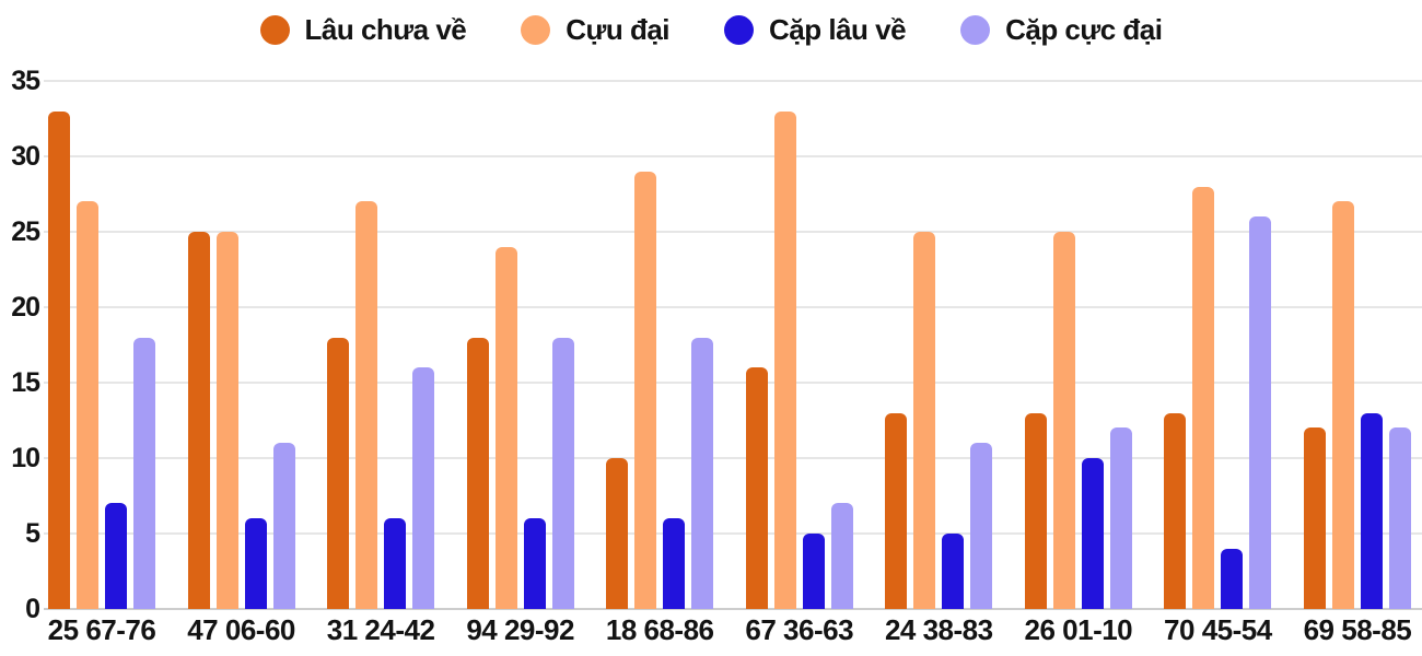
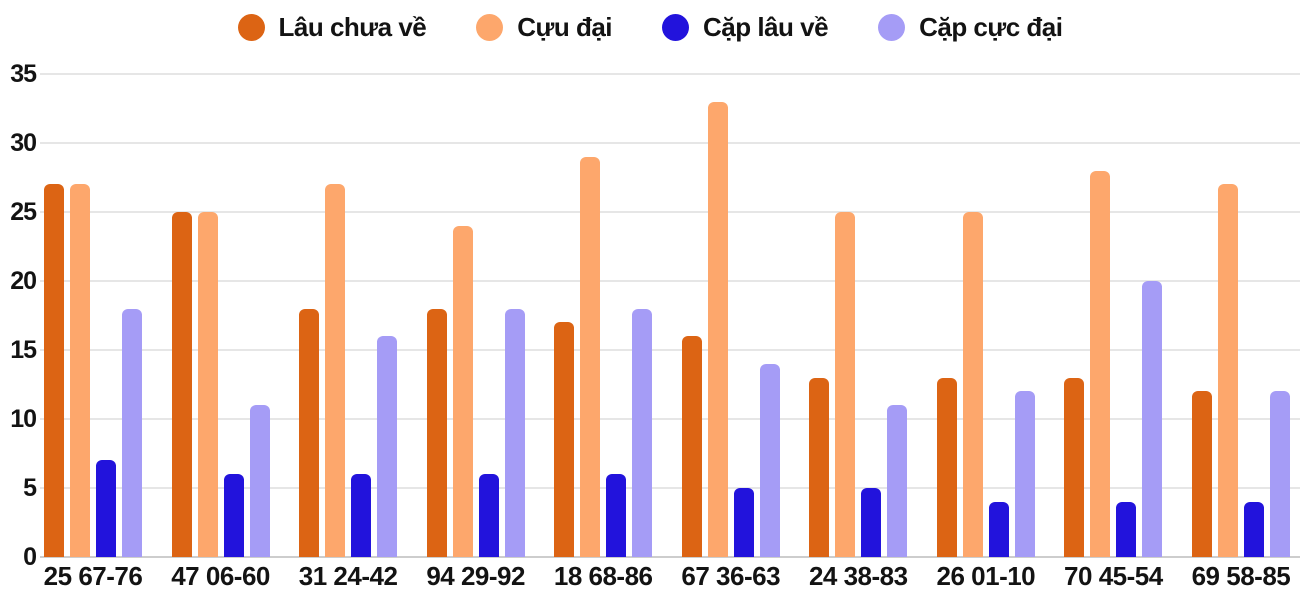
Lâu chưa về/25 67-76: 33 -> 27
Lâu chưa về/18 68-86: 10 -> 17
Cặp cực đại/67 36-63: 7 -> 14
Cặp lâu về/26 01-10: 10 -> 4
Cặp cực đại/70 45-54: 26 -> 20
Cặp lâu về/69 58-85: 13 -> 4
